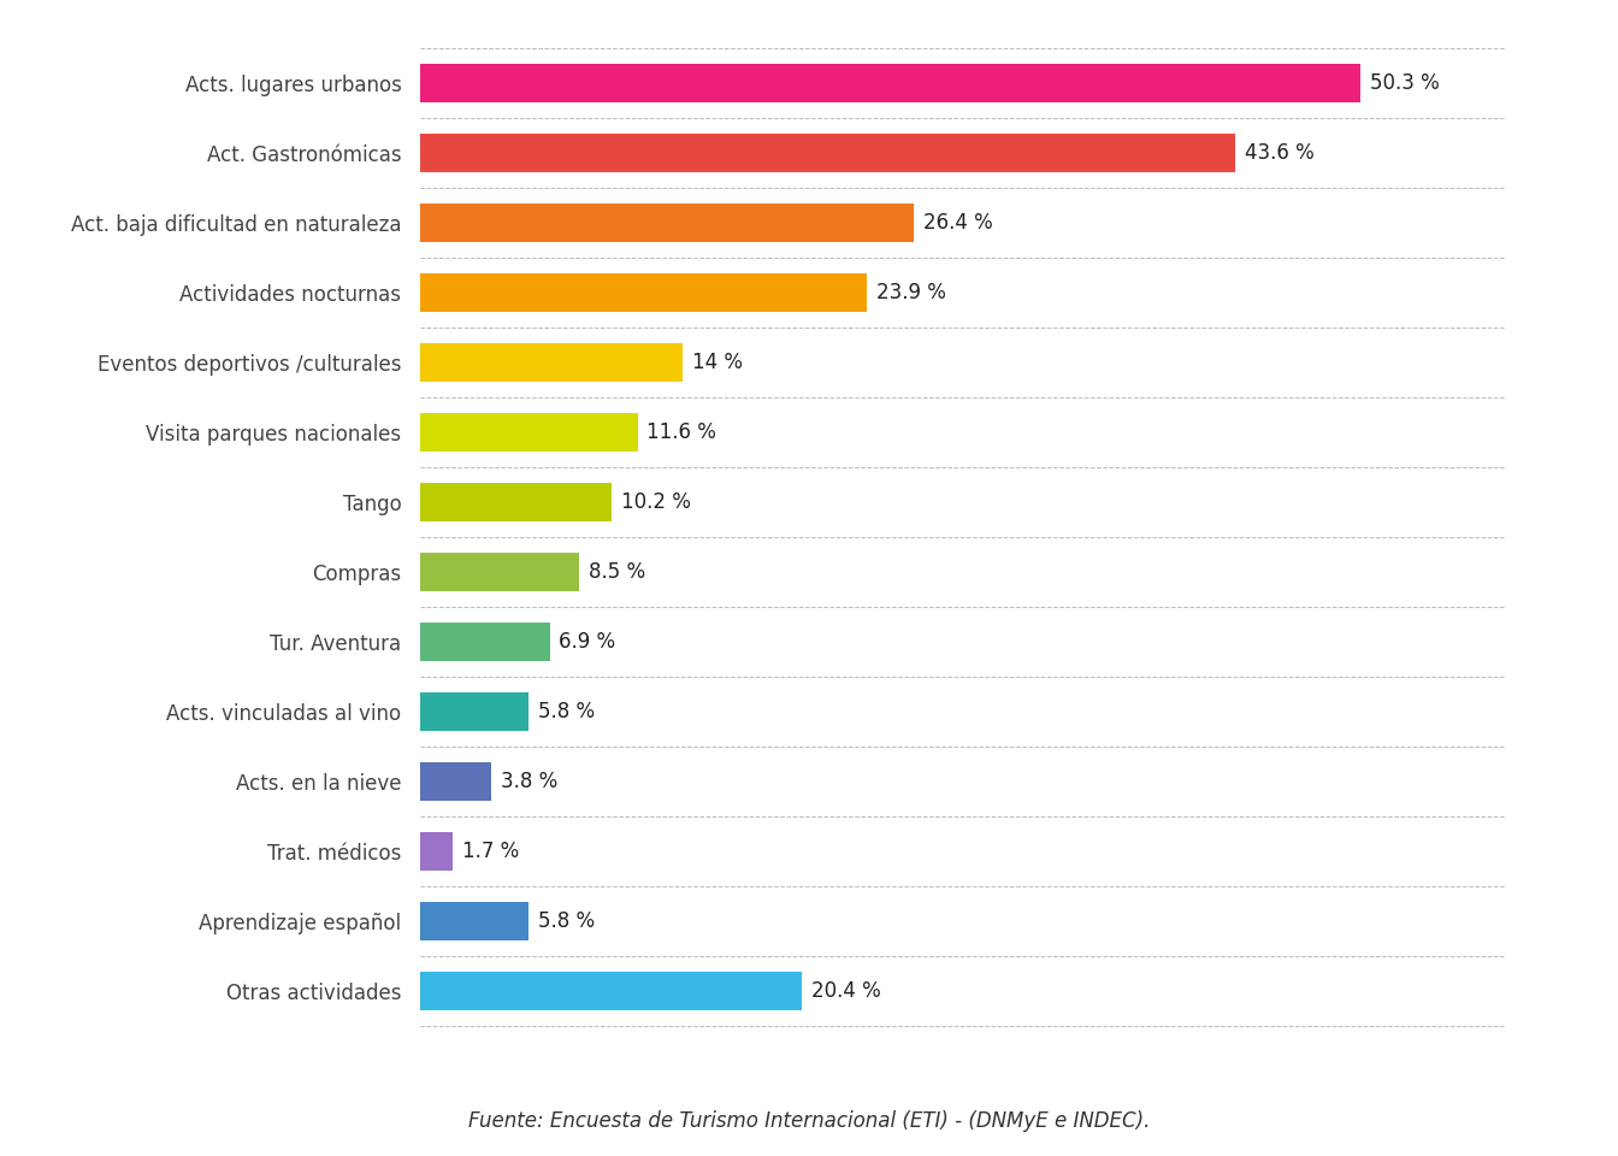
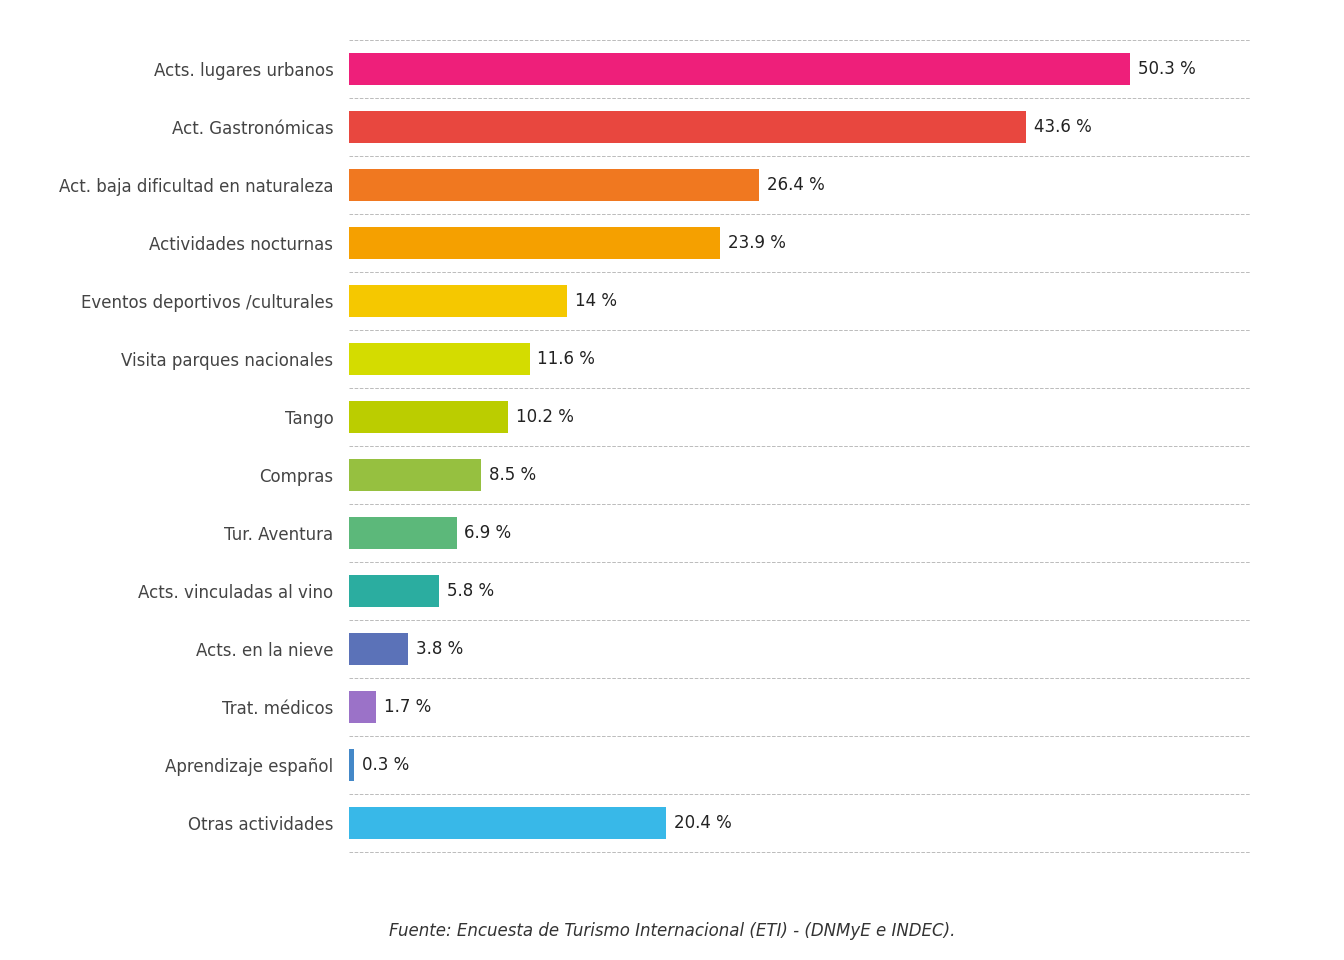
Aprendizaje español: 5.8 -> 0.3
